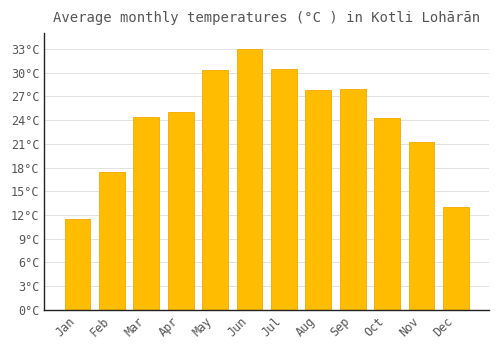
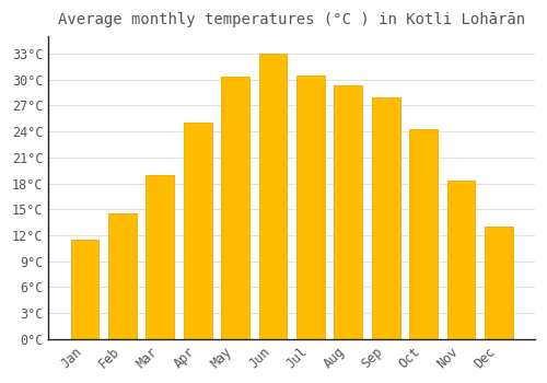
Feb: 17.4°C -> 14.5°C
Mar: 24.4°C -> 19.0°C
Aug: 27.8°C -> 29.3°C
Nov: 21.2°C -> 18.3°C
